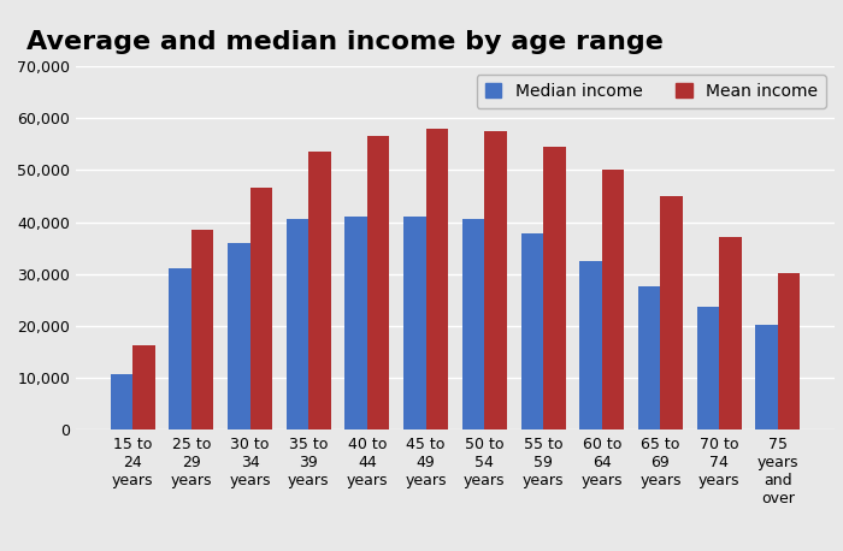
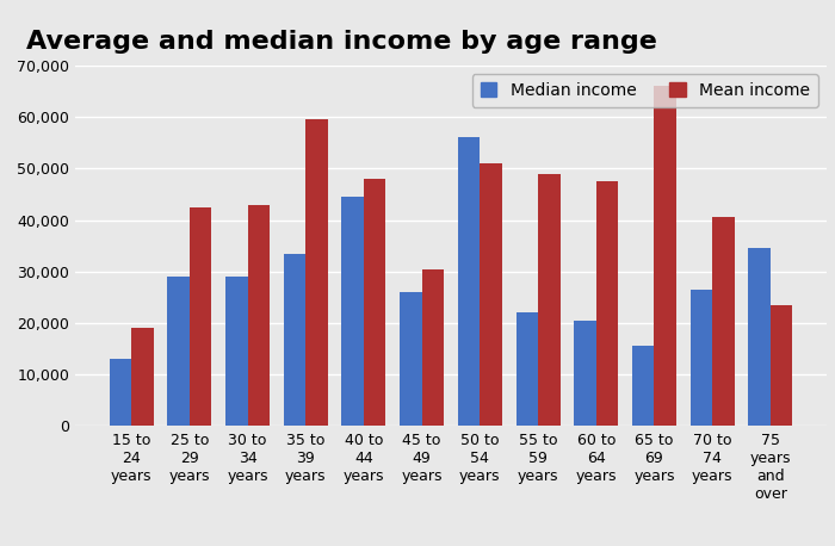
Median income/15 to 24 years: 10,800 -> 13,000
Mean income/15 to 24 years: 16,200 -> 19,000
Median income/25 to 29 years: 31,200 -> 29,000
Mean income/25 to 29 years: 38,500 -> 42,500
Median income/30 to 34 years: 36,000 -> 29,000
Mean income/30 to 34 years: 46,500 -> 43,000
Median income/35 to 39 years: 40,500 -> 33,500
Mean income/35 to 39 years: 53,500 -> 59,500
Median income/40 to 44 years: 41,000 -> 44,500
Mean income/40 to 44 years: 56,500 -> 48,000
Median income/45 to 49 years: 41,000 -> 26,000
Mean income/45 to 49 years: 58,000 -> 30,500
Median income/50 to 54 years: 40,500 -> 56,000
Mean income/50 to 54 years: 57,500 -> 51,000
Median income/55 to 59 years: 37,800 -> 22,000
Mean income/55 to 59 years: 54,500 -> 49,000
Median income/60 to 64 years: 32,500 -> 20,500
Mean income/60 to 64 years: 50,000 -> 47,500
Median income/65 to 69 years: 27,500 -> 15,500
Mean income/65 to 69 years: 45,000 -> 66,000
Median income/70 to 74 years: 23,700 -> 26,500
Mean income/70 to 74 years: 37,200 -> 40,500
Median income/75 years and over: 20,300 -> 34,500
Mean income/75 years and over: 30,200 -> 23,500
